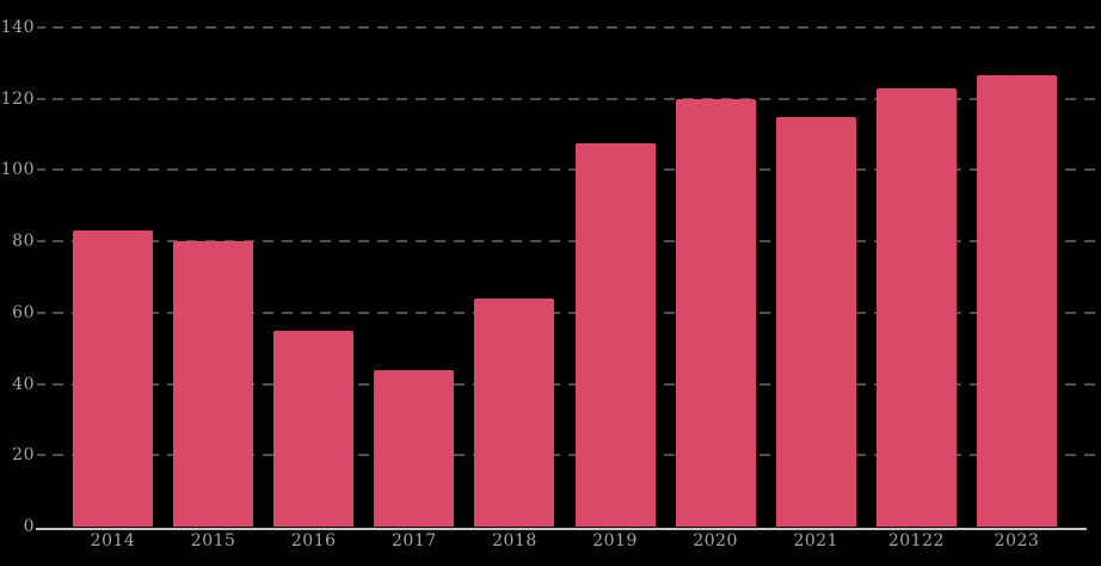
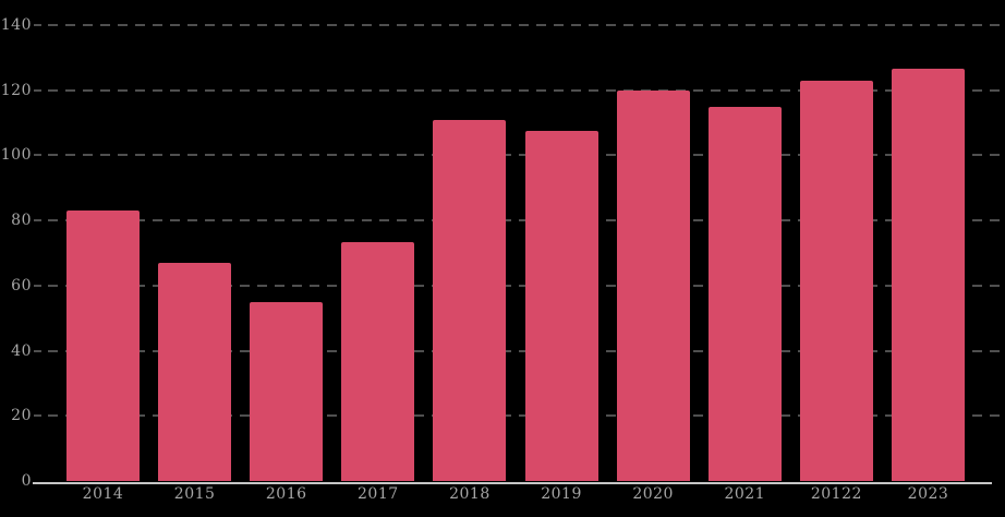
2015: 80 -> 67
2017: 44 -> 74
2018: 64 -> 111
